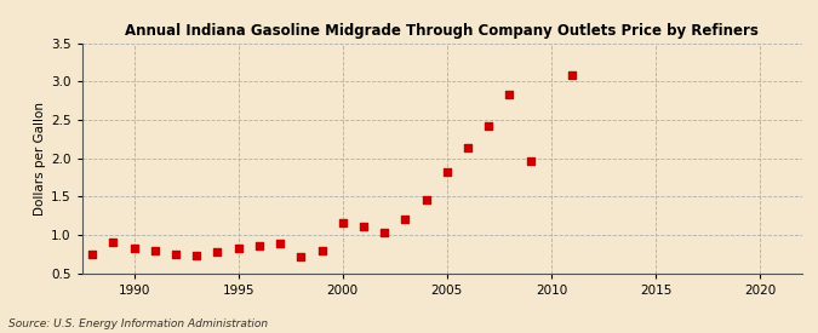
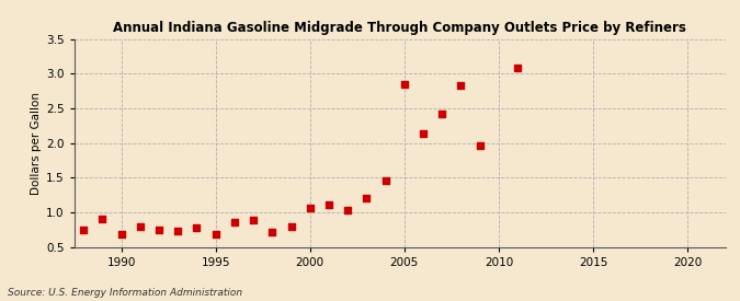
1990: 0.83 -> 0.68
1995: 0.82 -> 0.68
2000: 1.16 -> 1.06
2005: 1.82 -> 2.84
